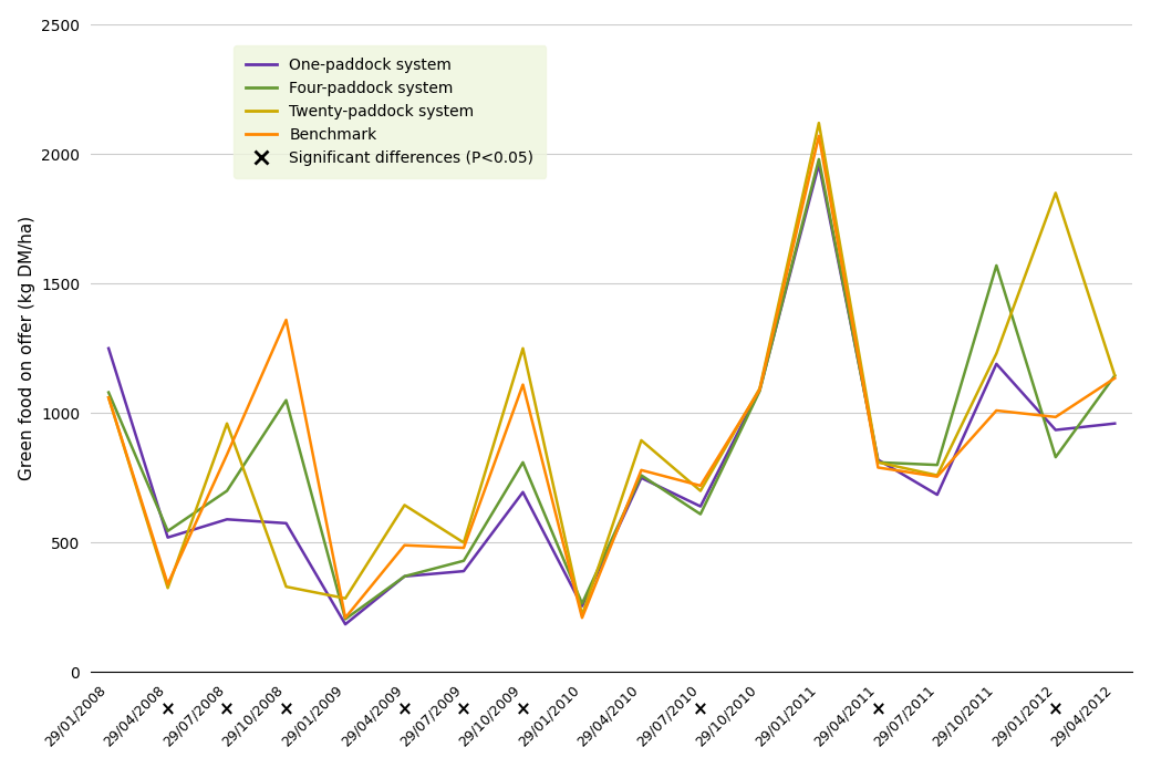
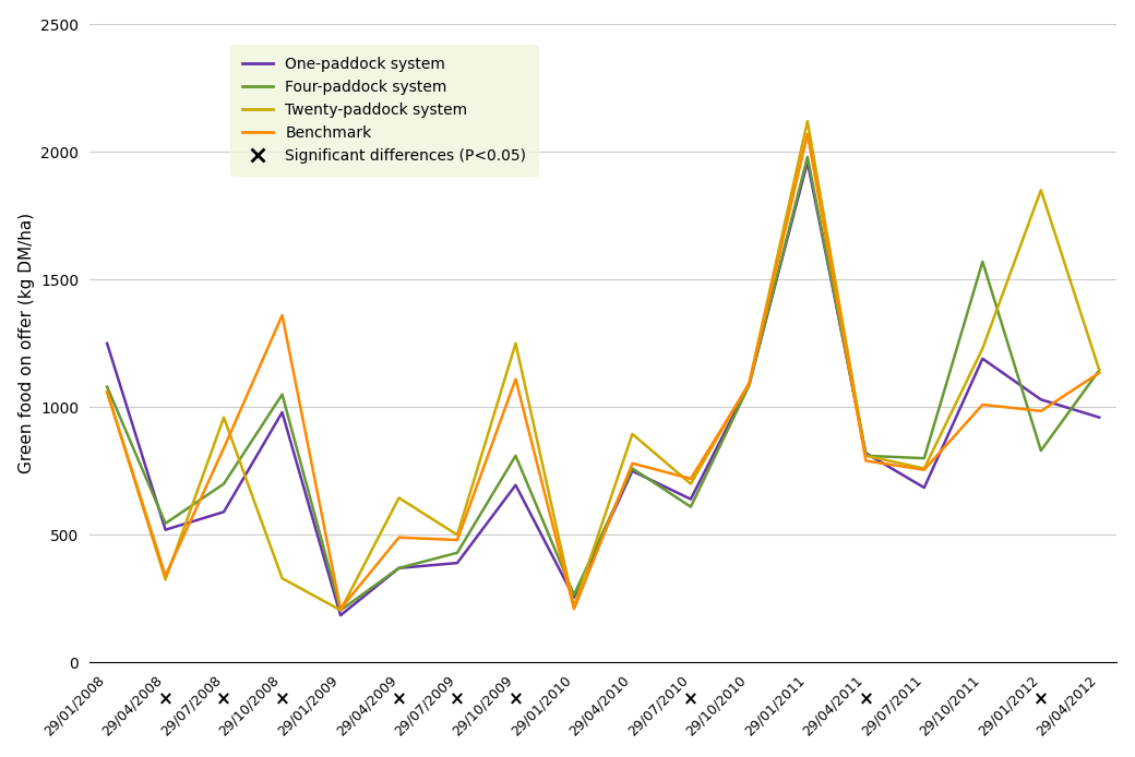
One-paddock system/29/10/2008: 575 -> 980
Twenty-paddock system/29/01/2009: 285 -> 205
One-paddock system/29/01/2012: 935 -> 1030
